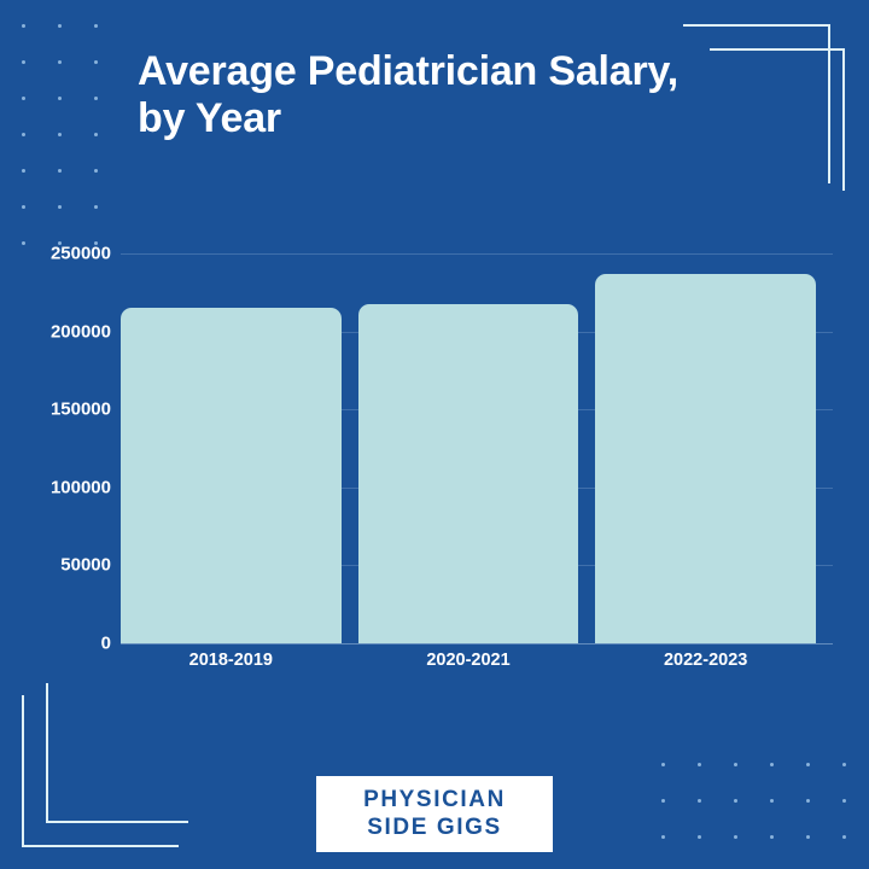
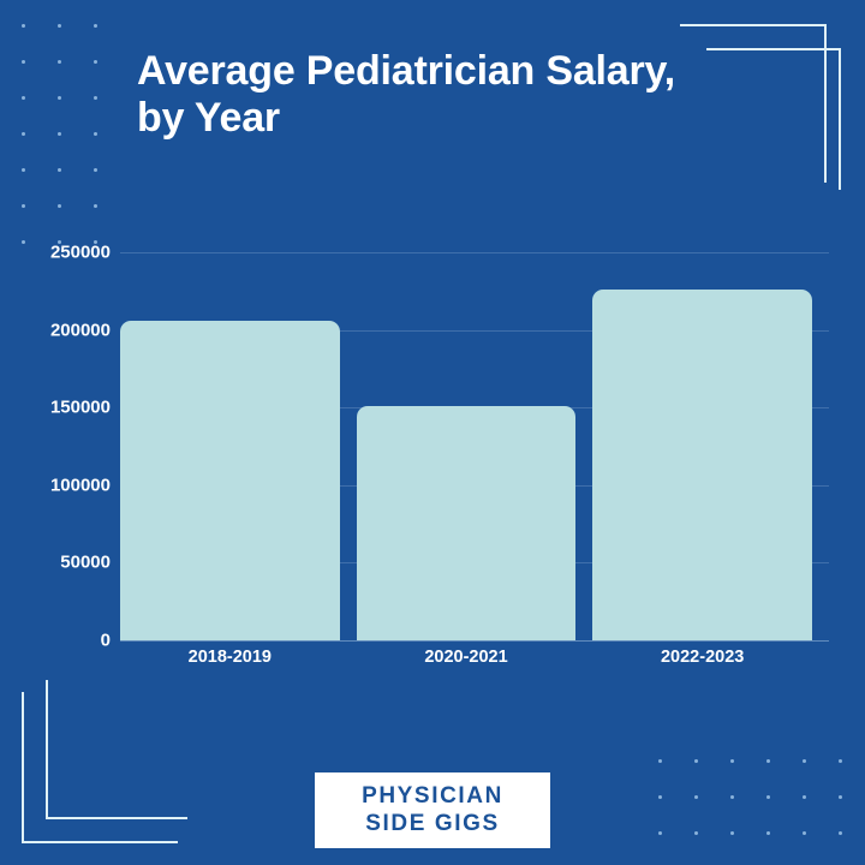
2018-2019: 215000 -> 206000
2020-2021: 218000 -> 151000
2022-2023: 237000 -> 226000
